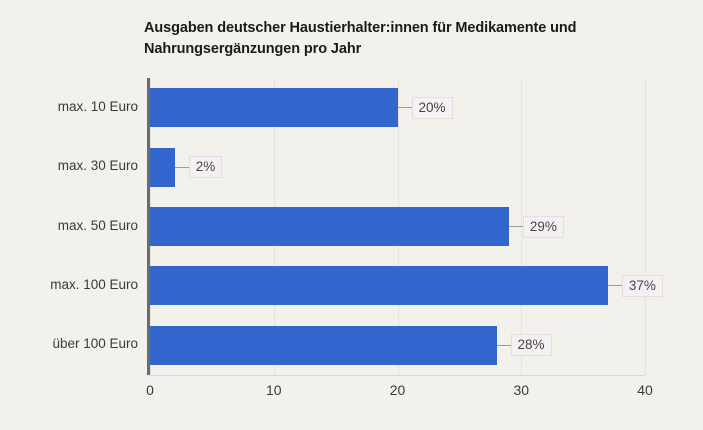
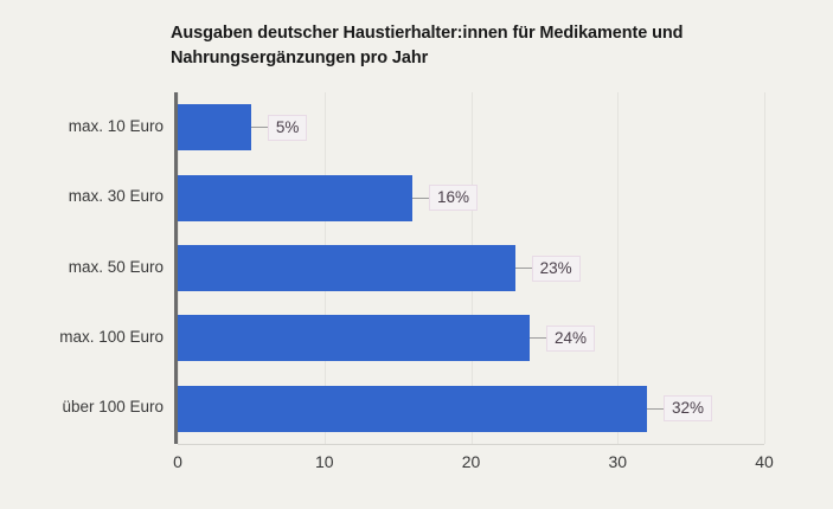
max. 10 Euro: 20% -> 5%
max. 30 Euro: 2% -> 16%
max. 50 Euro: 29% -> 23%
max. 100 Euro: 37% -> 24%
über 100 Euro: 28% -> 32%
